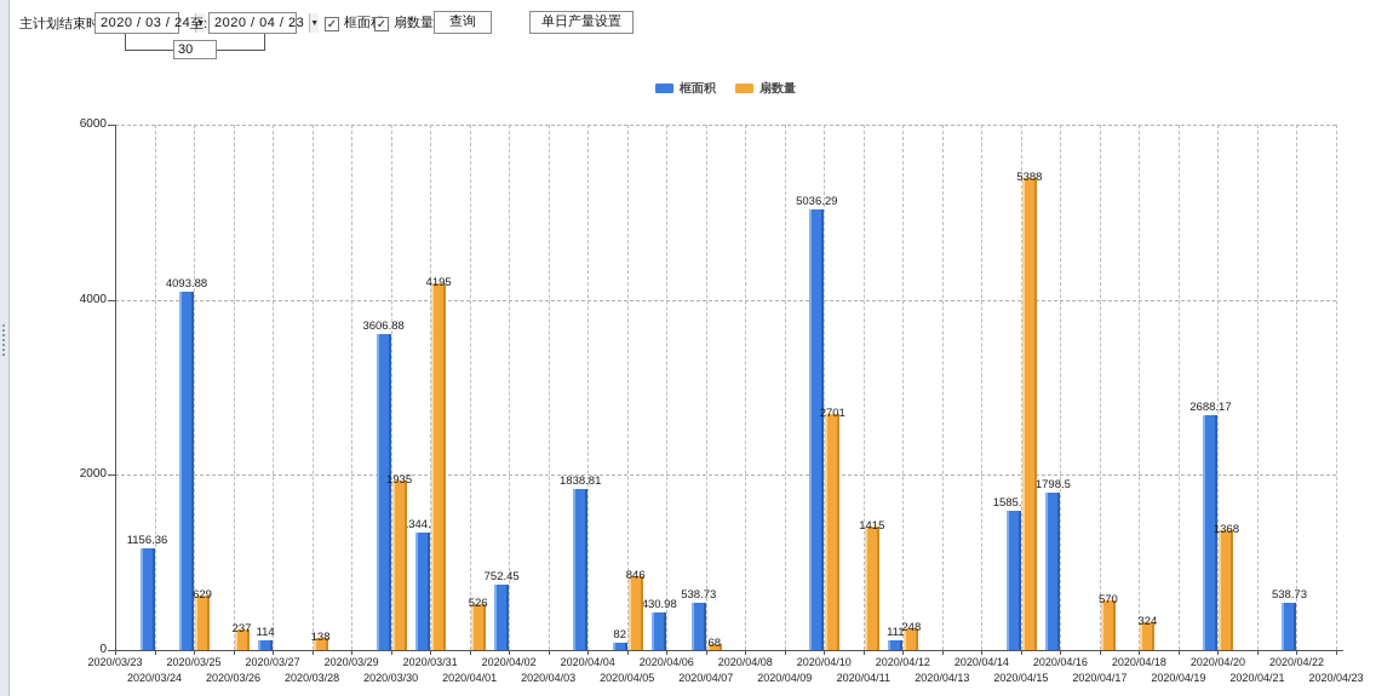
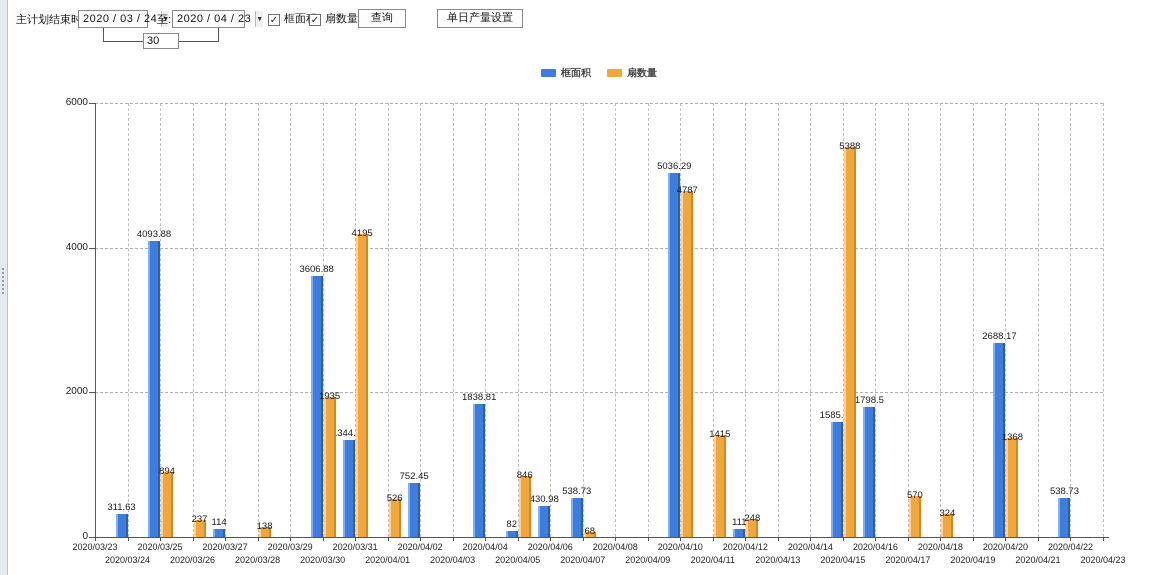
框面积/2020/03/24: 1156.36 -> 311.63
扇数量/2020/03/25: 629 -> 894
扇数量/2020/04/10: 2701 -> 4787
